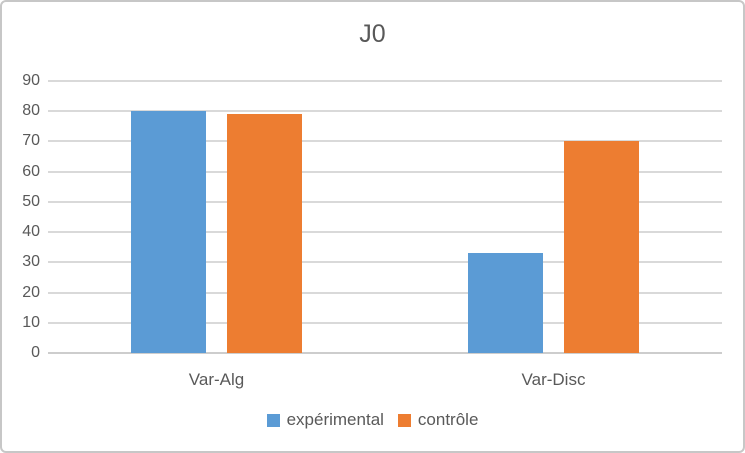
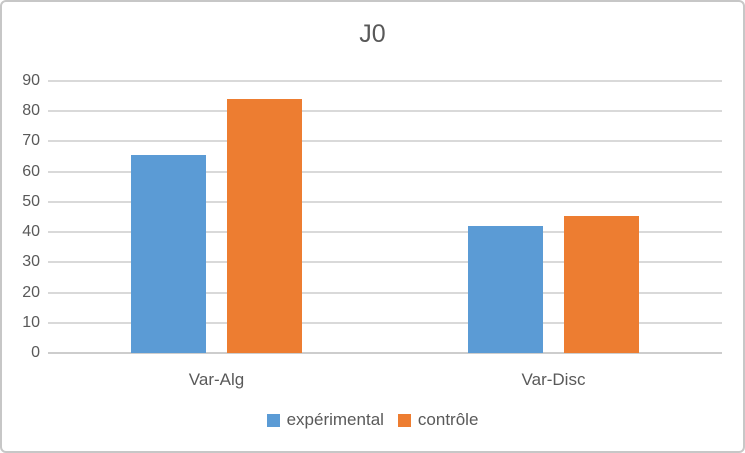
expérimental/Var-Alg: 80 -> 66
contrôle/Var-Alg: 79 -> 84
expérimental/Var-Disc: 33 -> 42
contrôle/Var-Disc: 70 -> 46
